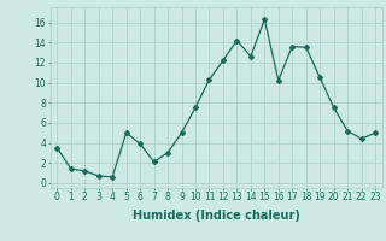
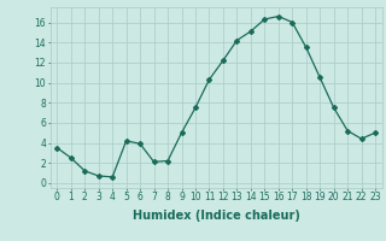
1: 1.4 -> 2.5
5: 5.0 -> 4.2
8: 3.0 -> 2.2
14: 12.6 -> 15.1
16: 10.2 -> 16.6
17: 13.6 -> 16.0
